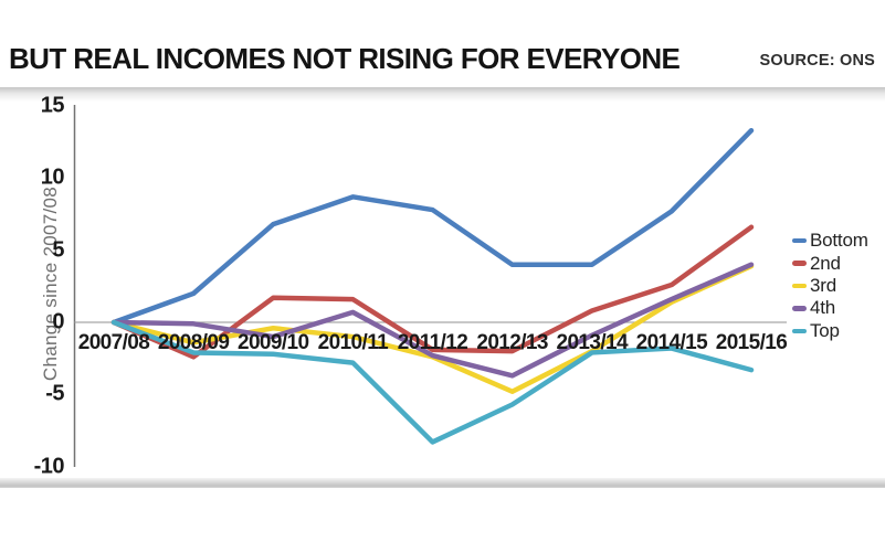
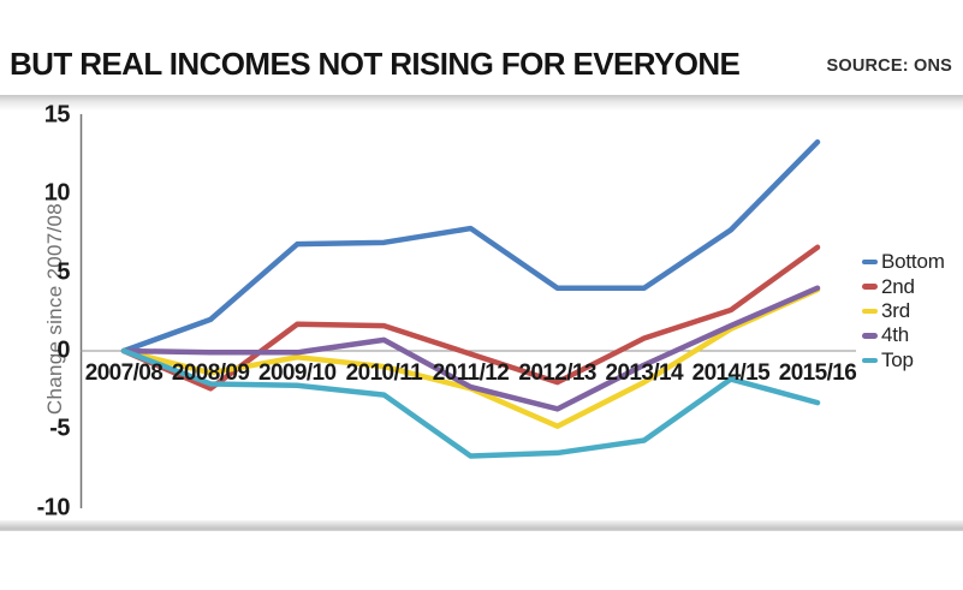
4th/2009/10: -1.0 -> -0.1
Bottom/2010/11: 8.7 -> 6.9
2nd/2011/12: -1.9 -> -0.2
Top/2011/12: -8.3 -> -6.7
Top/2012/13: -5.7 -> -6.5
Top/2013/14: -2.1 -> -5.7
